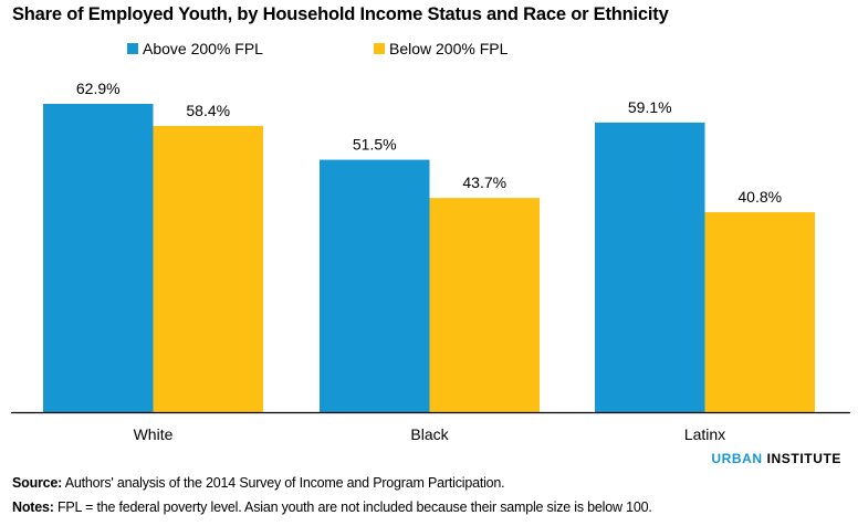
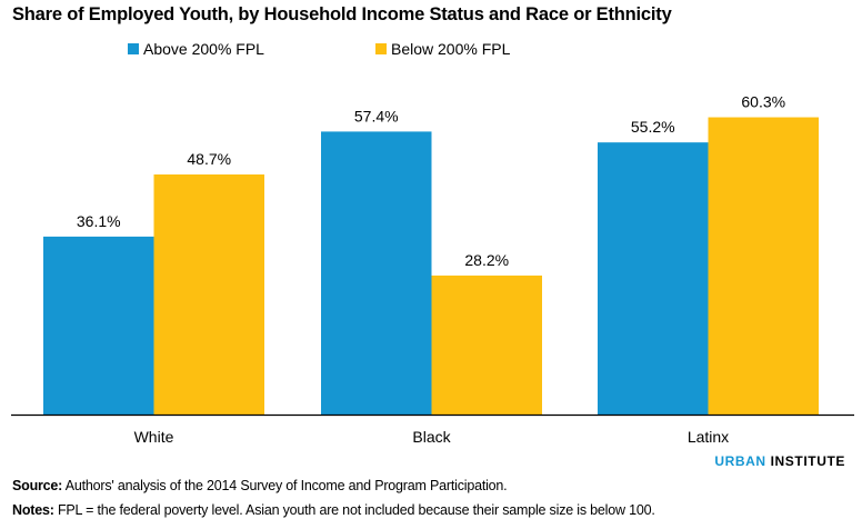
Above 200% FPL/White: 62.9% -> 36.1%
Below 200% FPL/White: 58.4% -> 48.7%
Above 200% FPL/Black: 51.5% -> 57.4%
Below 200% FPL/Black: 43.7% -> 28.2%
Above 200% FPL/Latinx: 59.1% -> 55.2%
Below 200% FPL/Latinx: 40.8% -> 60.3%
